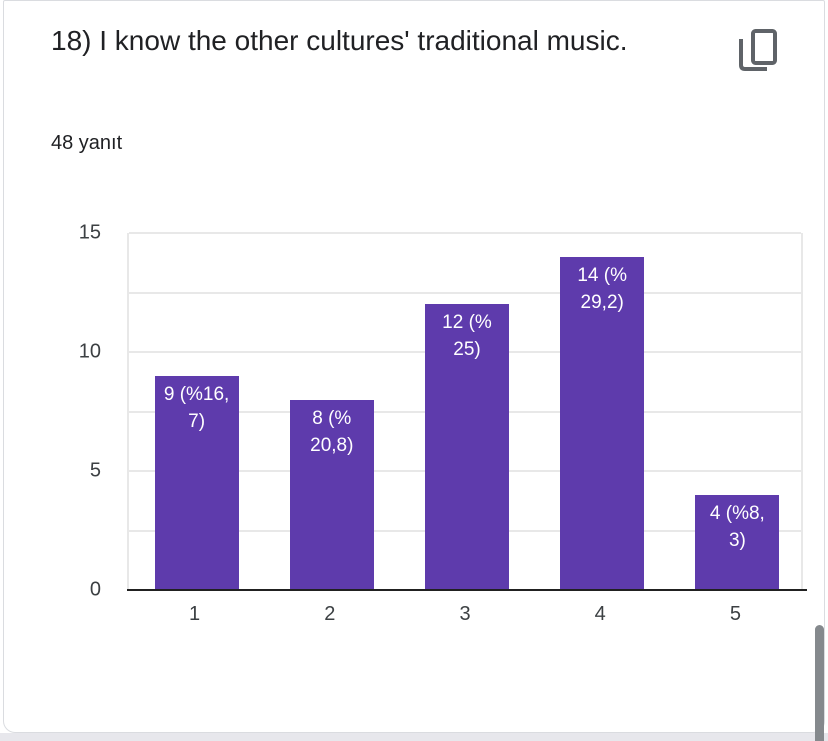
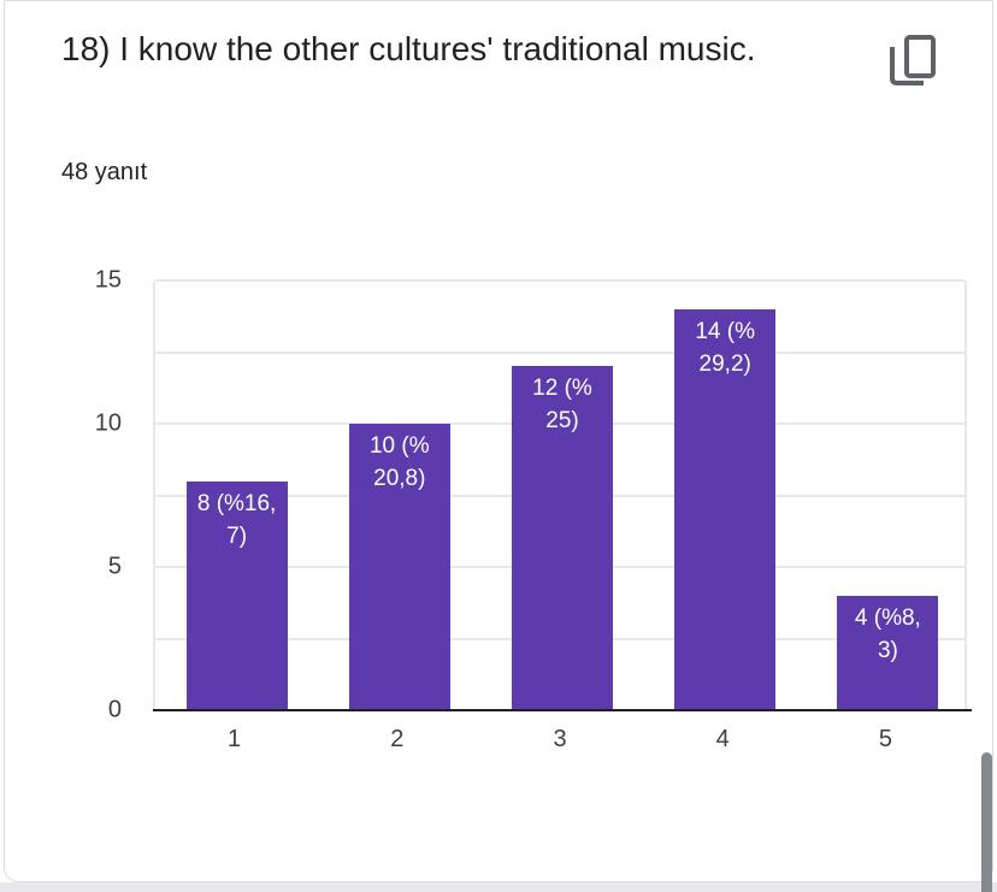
1: 9 -> 8
2: 8 -> 10
